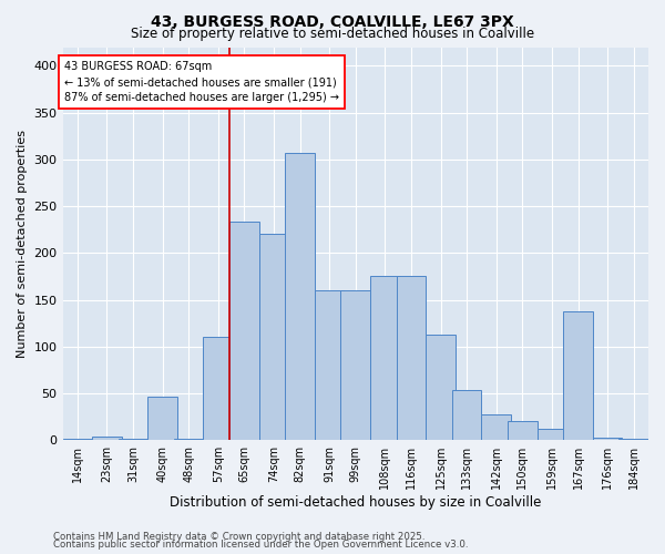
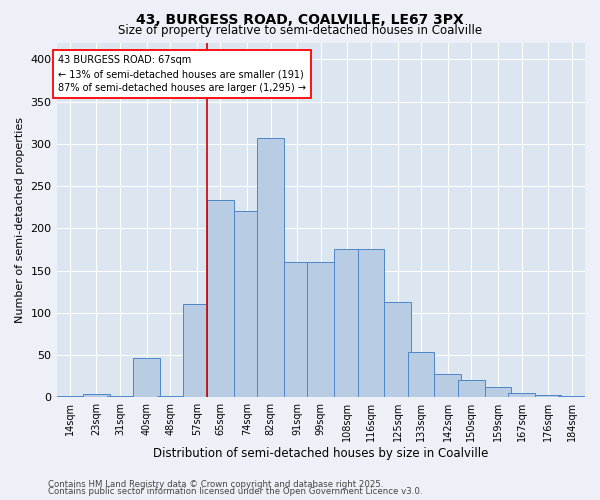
167sqm: 138 -> 5
